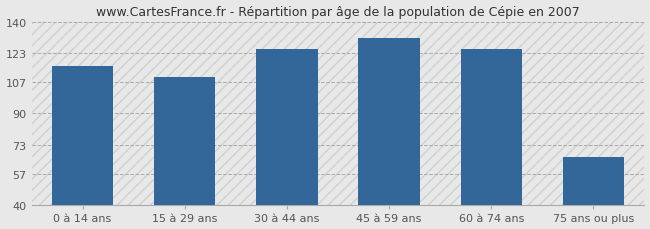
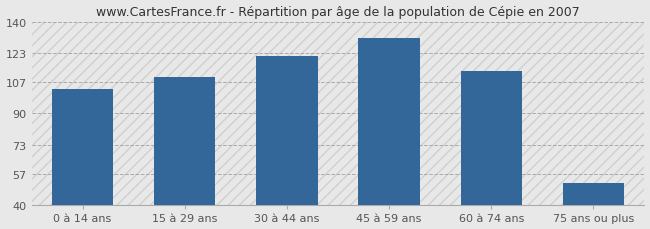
0 à 14 ans: 116 -> 103
30 à 44 ans: 125 -> 121
60 à 74 ans: 125 -> 113
75 ans ou plus: 66 -> 52
